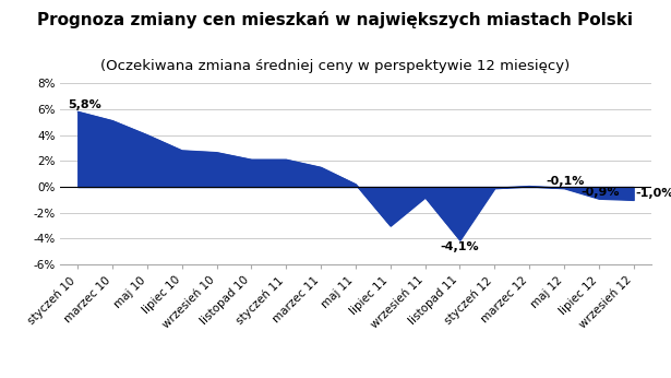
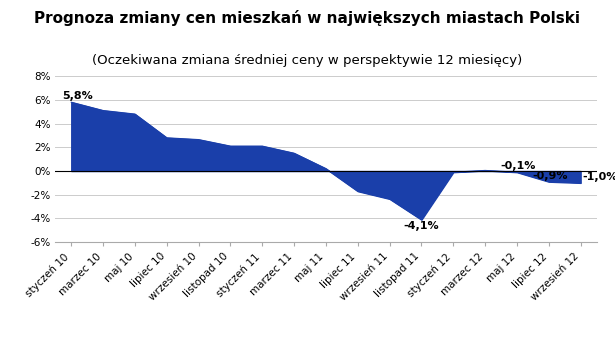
maj 10: 4.0% -> 4.8%
lipiec 11: -3.0% -> -1.7%
wrzesień 11: -0.8% -> -2.4%
